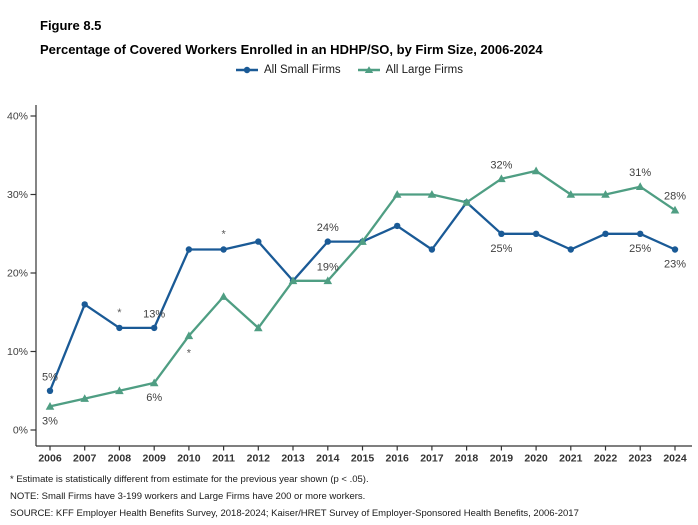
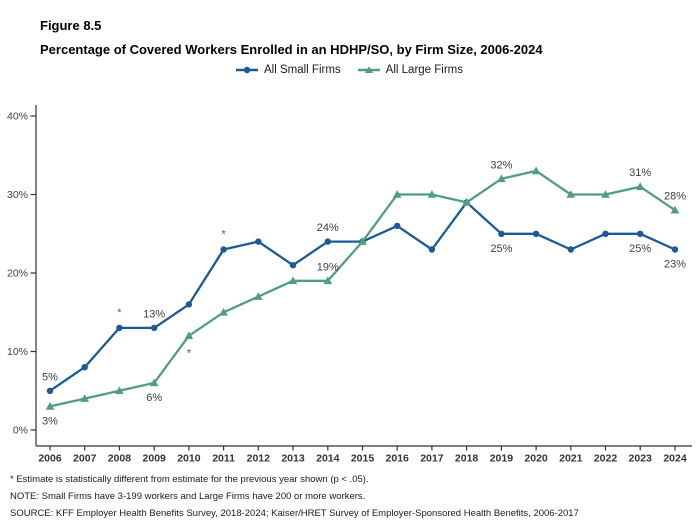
All Small Firms/2007: 16% -> 8%
All Small Firms/2010: 23% -> 16%
All Large Firms/2011: 17% -> 15%
All Large Firms/2012: 13% -> 17%
All Small Firms/2013: 19% -> 21%
